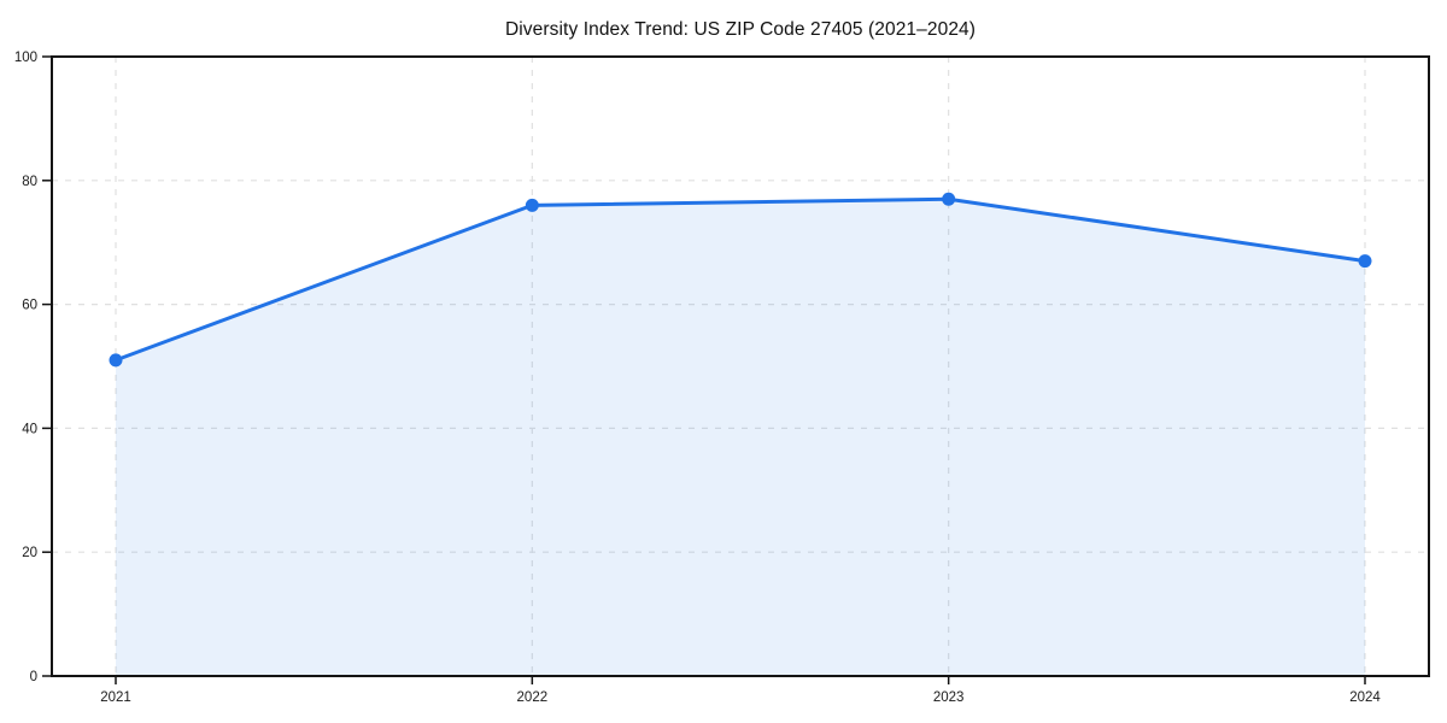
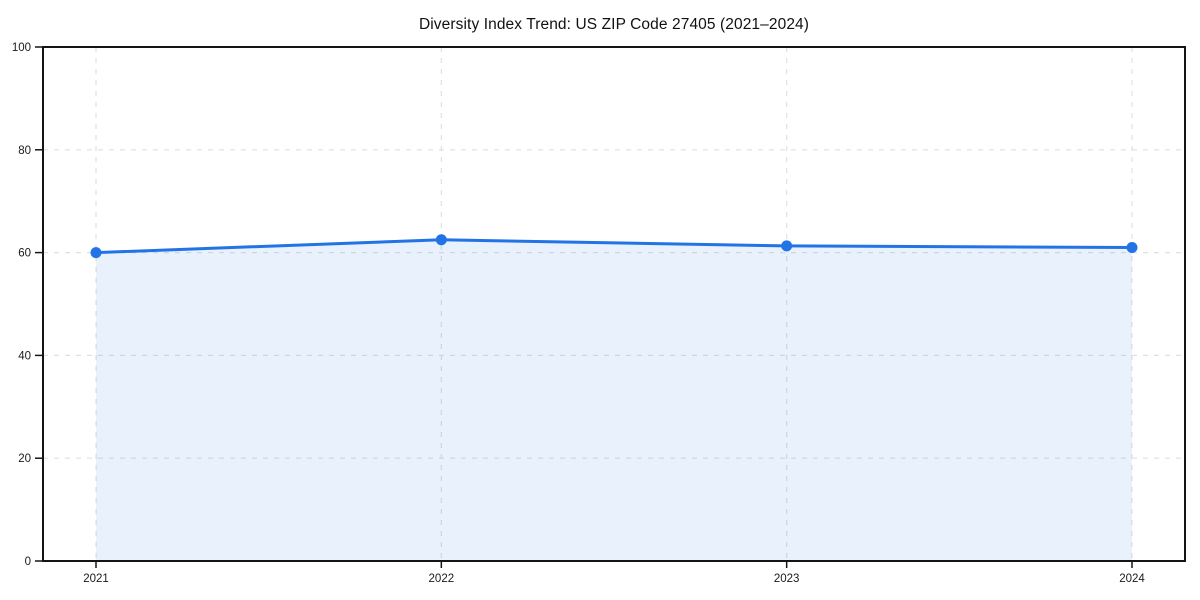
2021: 51 -> 60
2022: 76 -> 62
2023: 77 -> 61
2024: 67 -> 61
